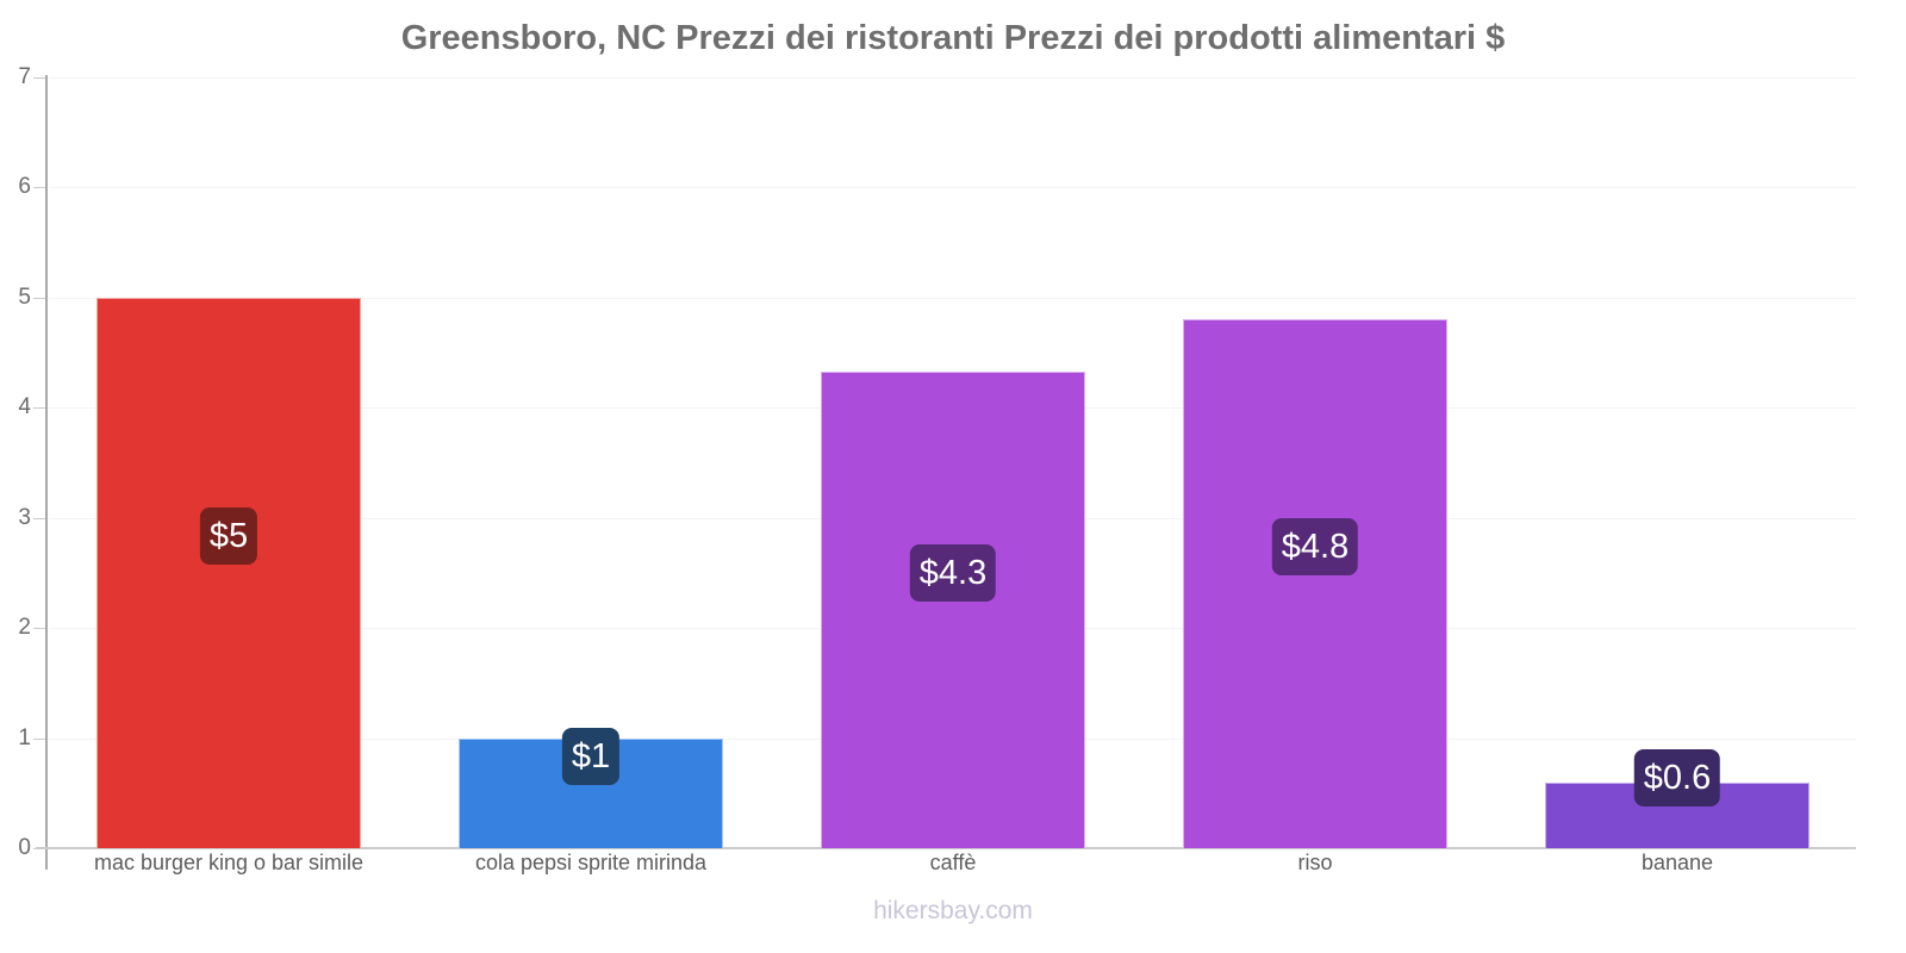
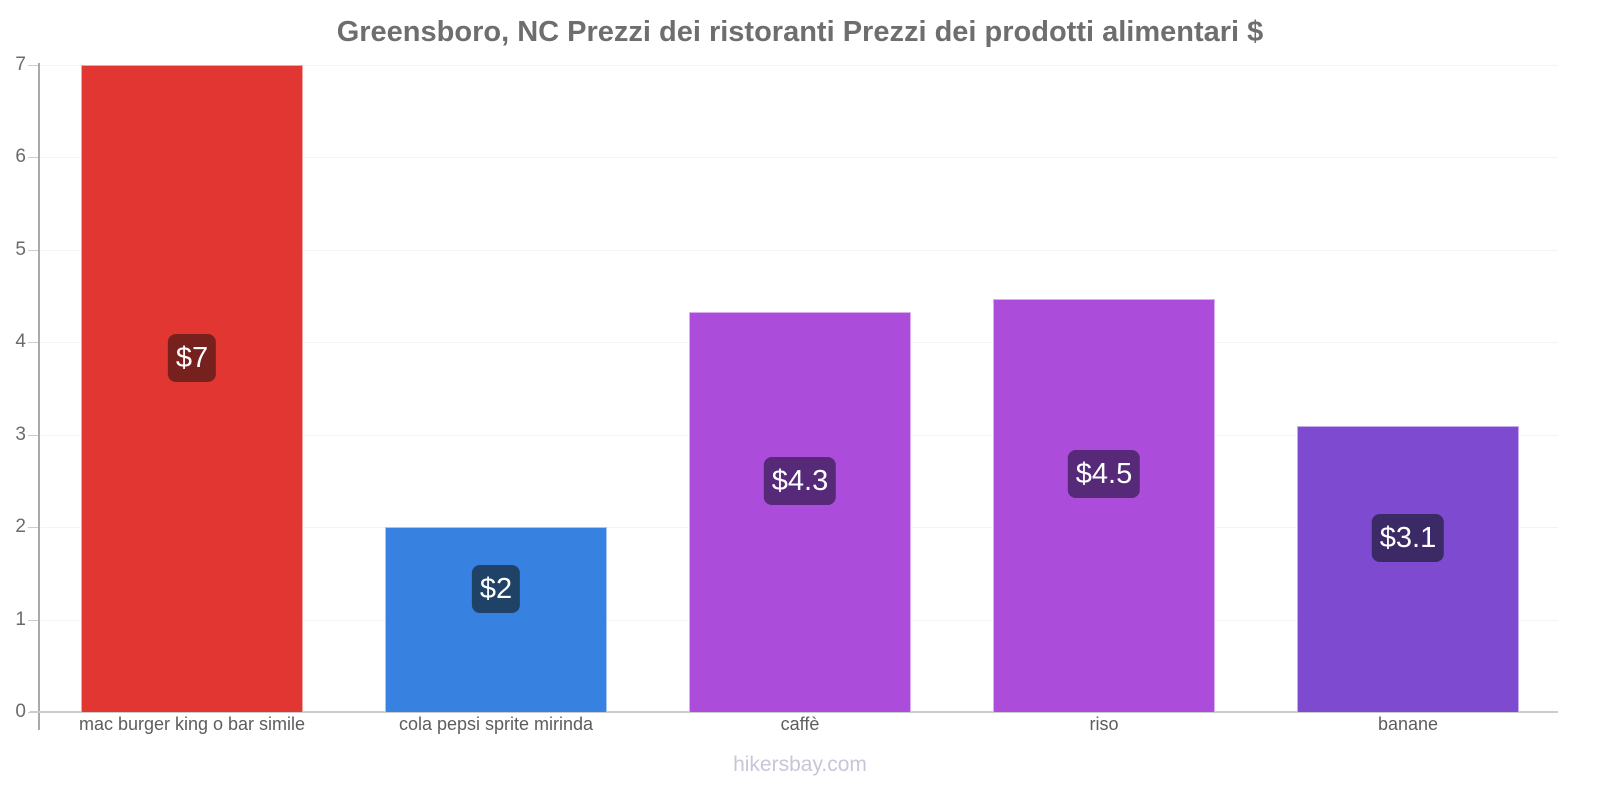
mac burger king o bar simile: $5 -> $7
cola pepsi sprite mirinda: $1 -> $2
riso: $4.8 -> $4.5
banane: $0.6 -> $3.1
